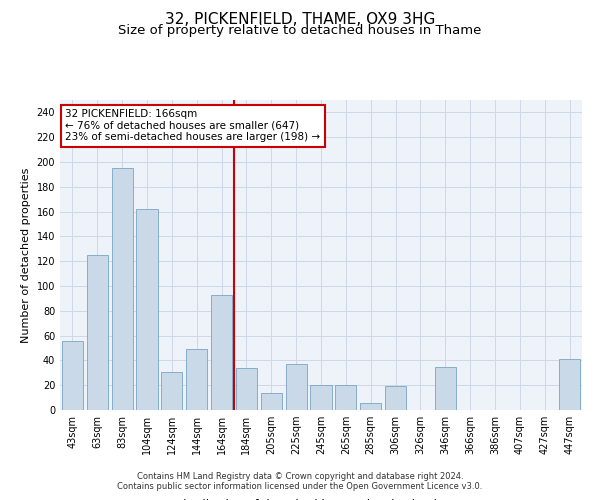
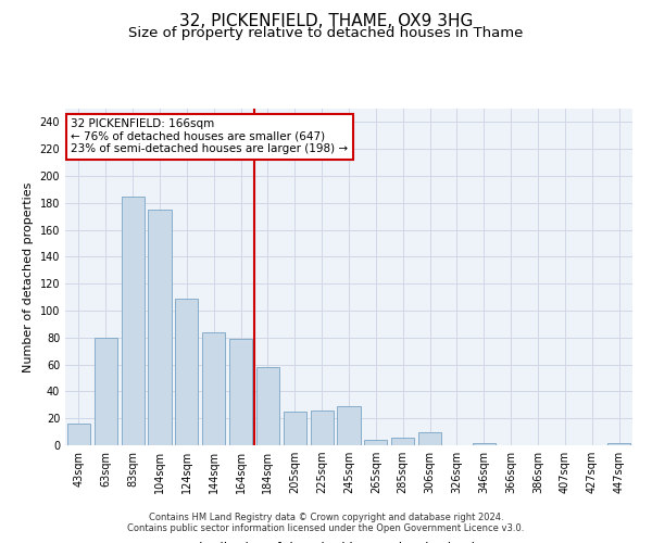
43sqm: 56 -> 16
63sqm: 125 -> 80
83sqm: 195 -> 185
104sqm: 162 -> 175
124sqm: 31 -> 109
144sqm: 49 -> 84
164sqm: 93 -> 79
184sqm: 34 -> 58
205sqm: 14 -> 25
225sqm: 37 -> 26
245sqm: 20 -> 29
265sqm: 20 -> 4
306sqm: 19 -> 10
346sqm: 35 -> 2
447sqm: 41 -> 2
